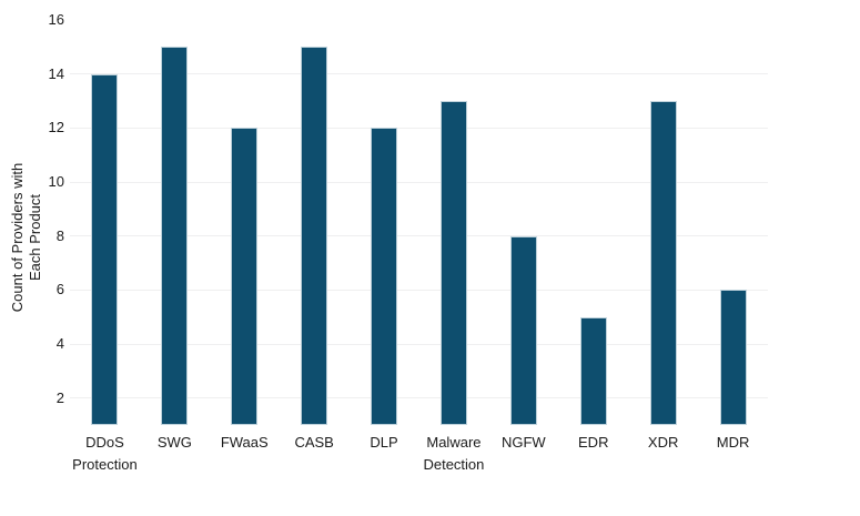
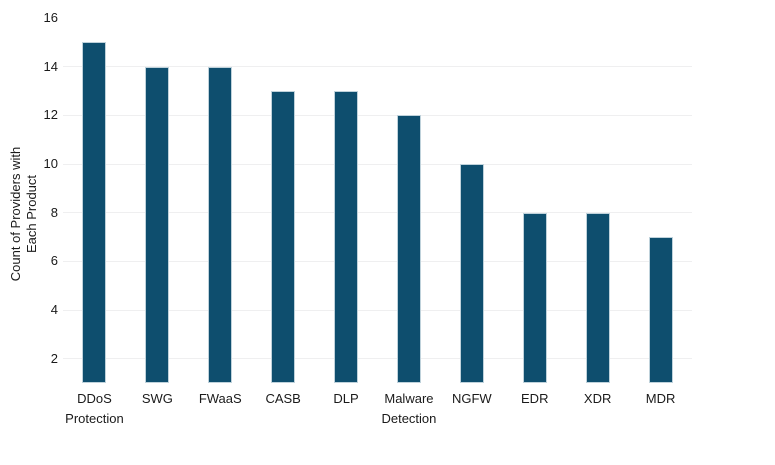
DDoS Protection: 14 -> 15
SWG: 15 -> 14
FWaaS: 12 -> 14
CASB: 15 -> 13
DLP: 12 -> 13
Malware Detection: 13 -> 12
NGFW: 8 -> 10
EDR: 5 -> 8
XDR: 13 -> 8
MDR: 6 -> 7
